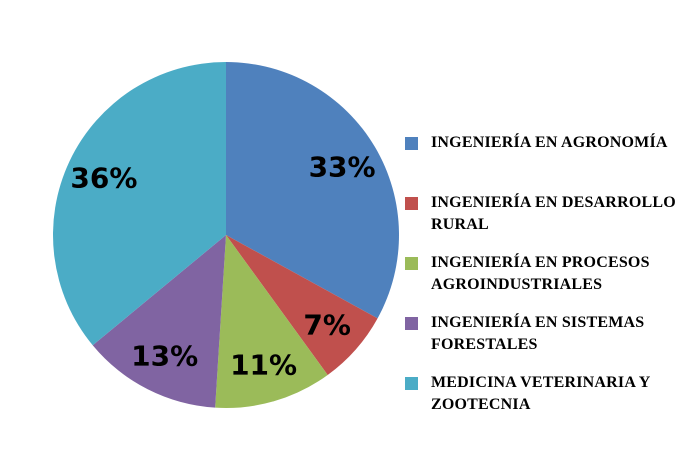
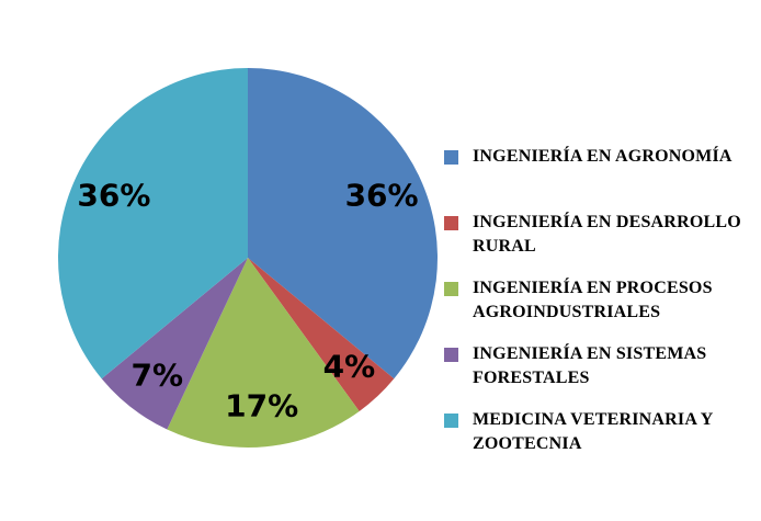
INGENIERÍA EN AGRONOMÍA: 33% -> 36%
INGENIERÍA EN DESARROLLO RURAL: 7% -> 4%
INGENIERÍA EN PROCESOS AGROINDUSTRIALES: 11% -> 17%
INGENIERÍA EN SISTEMAS FORESTALES: 13% -> 7%
